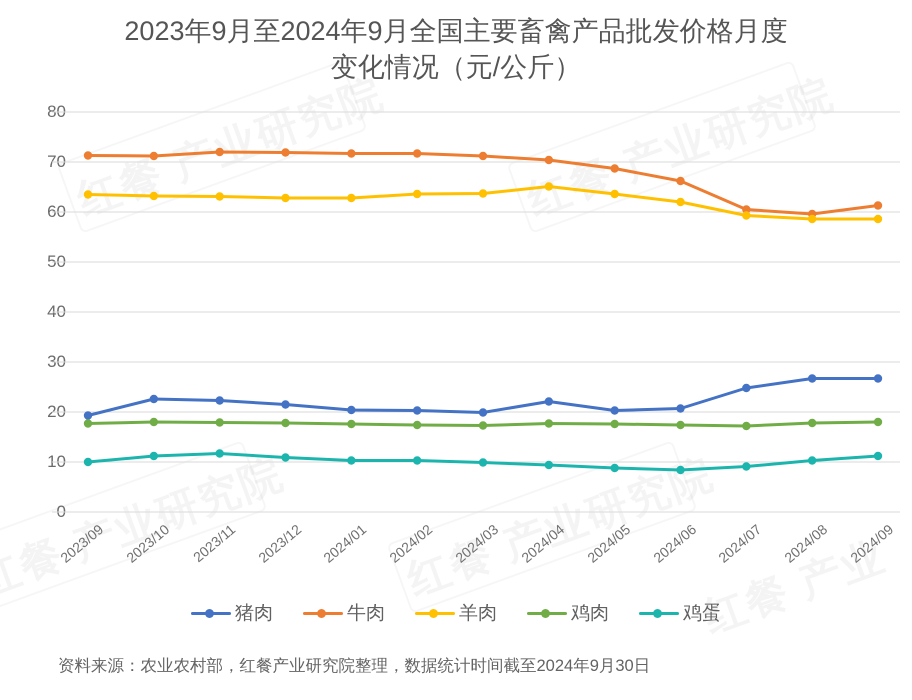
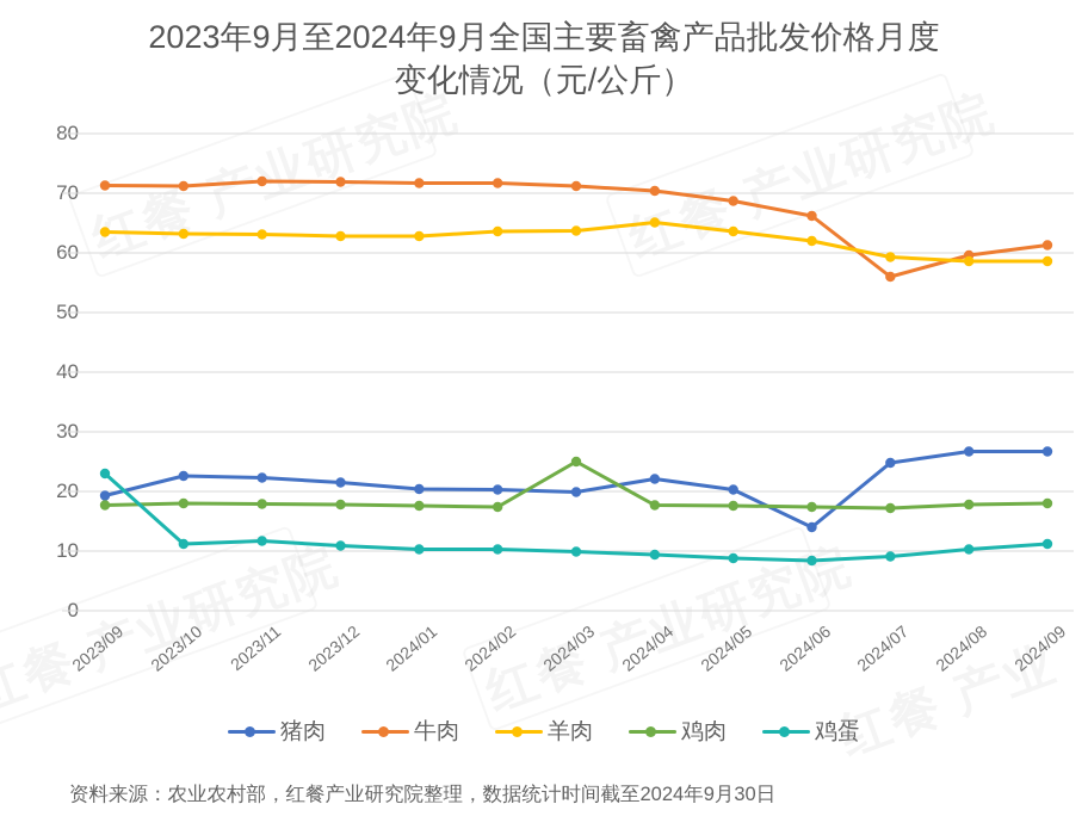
鸡蛋/2023/09: 10 -> 23
鸡肉/2024/03: 17 -> 25
猪肉/2024/06: 21 -> 14
牛肉/2024/07: 60 -> 56
